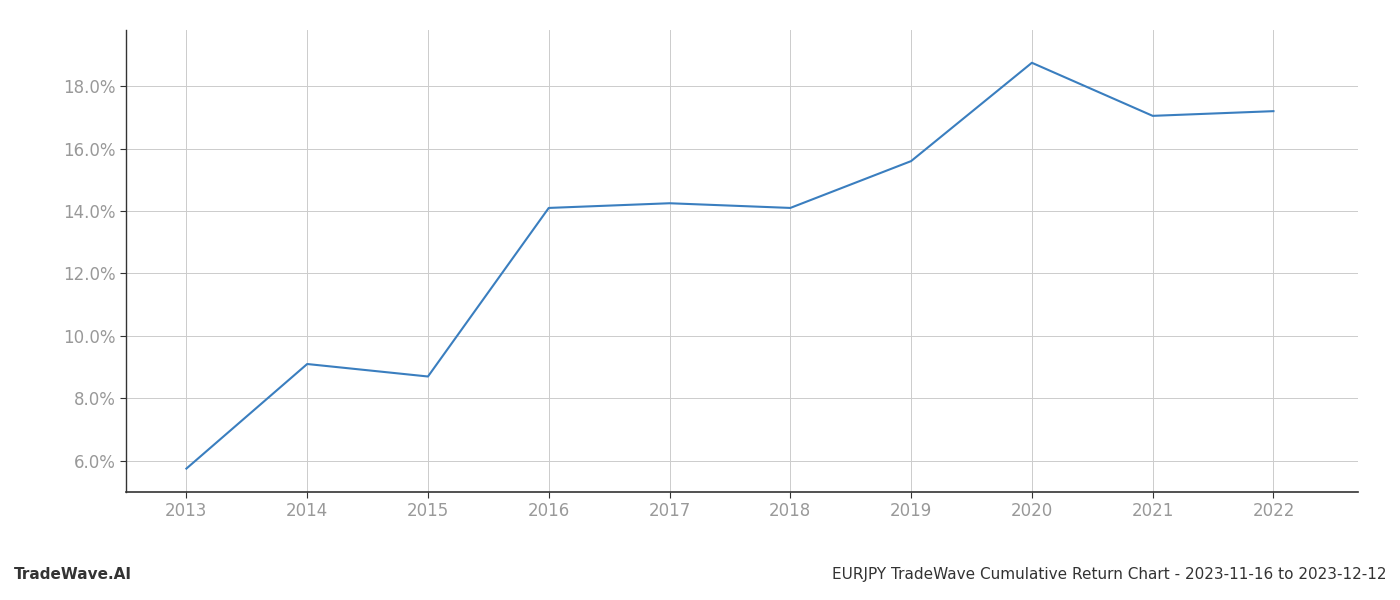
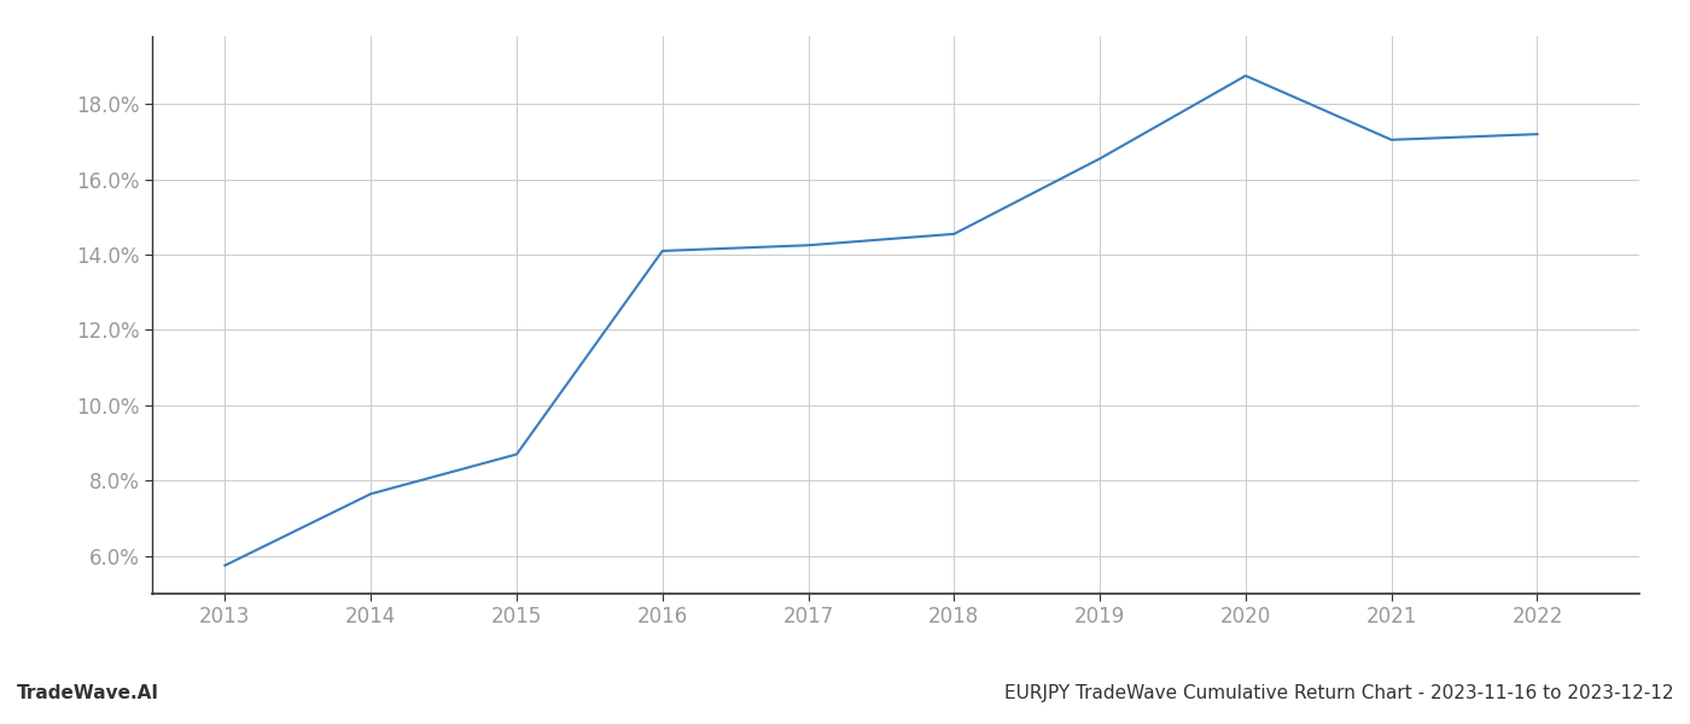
2014: 9.10% -> 7.65%
2018: 14.10% -> 14.55%
2019: 15.60% -> 16.55%
